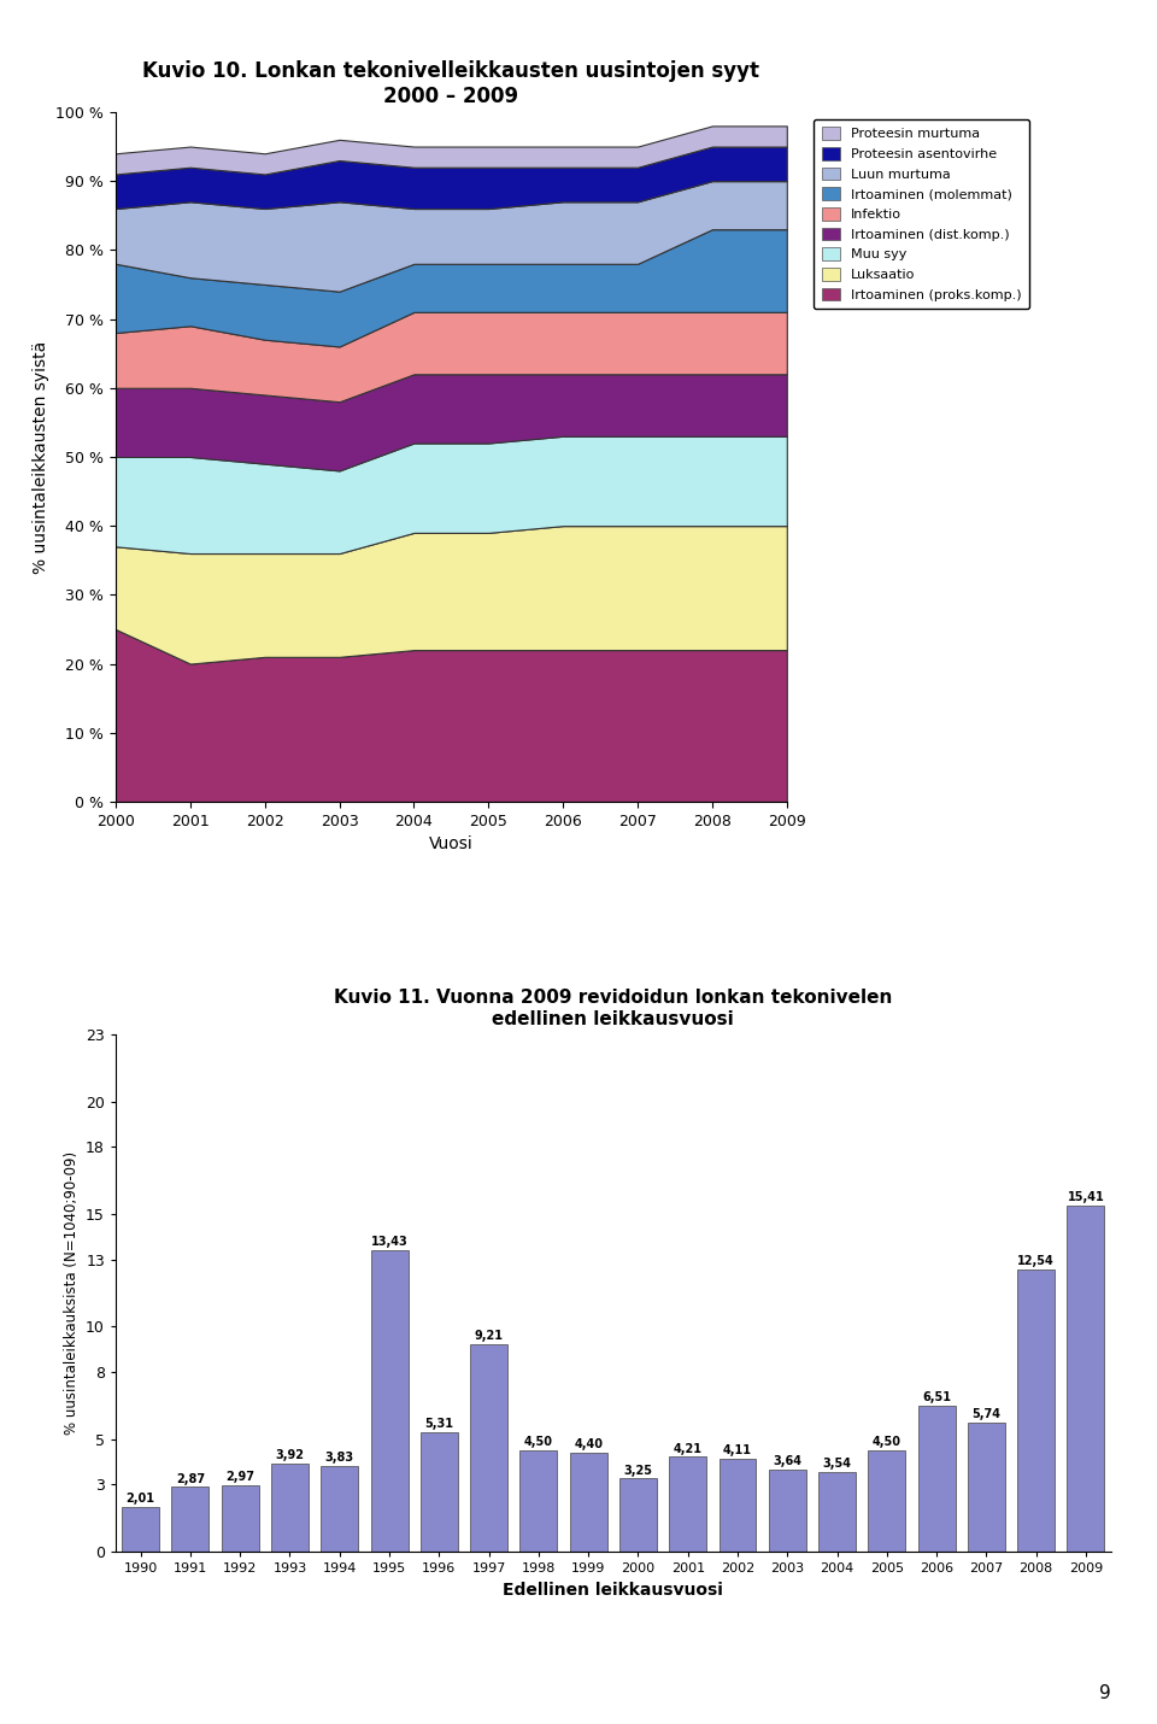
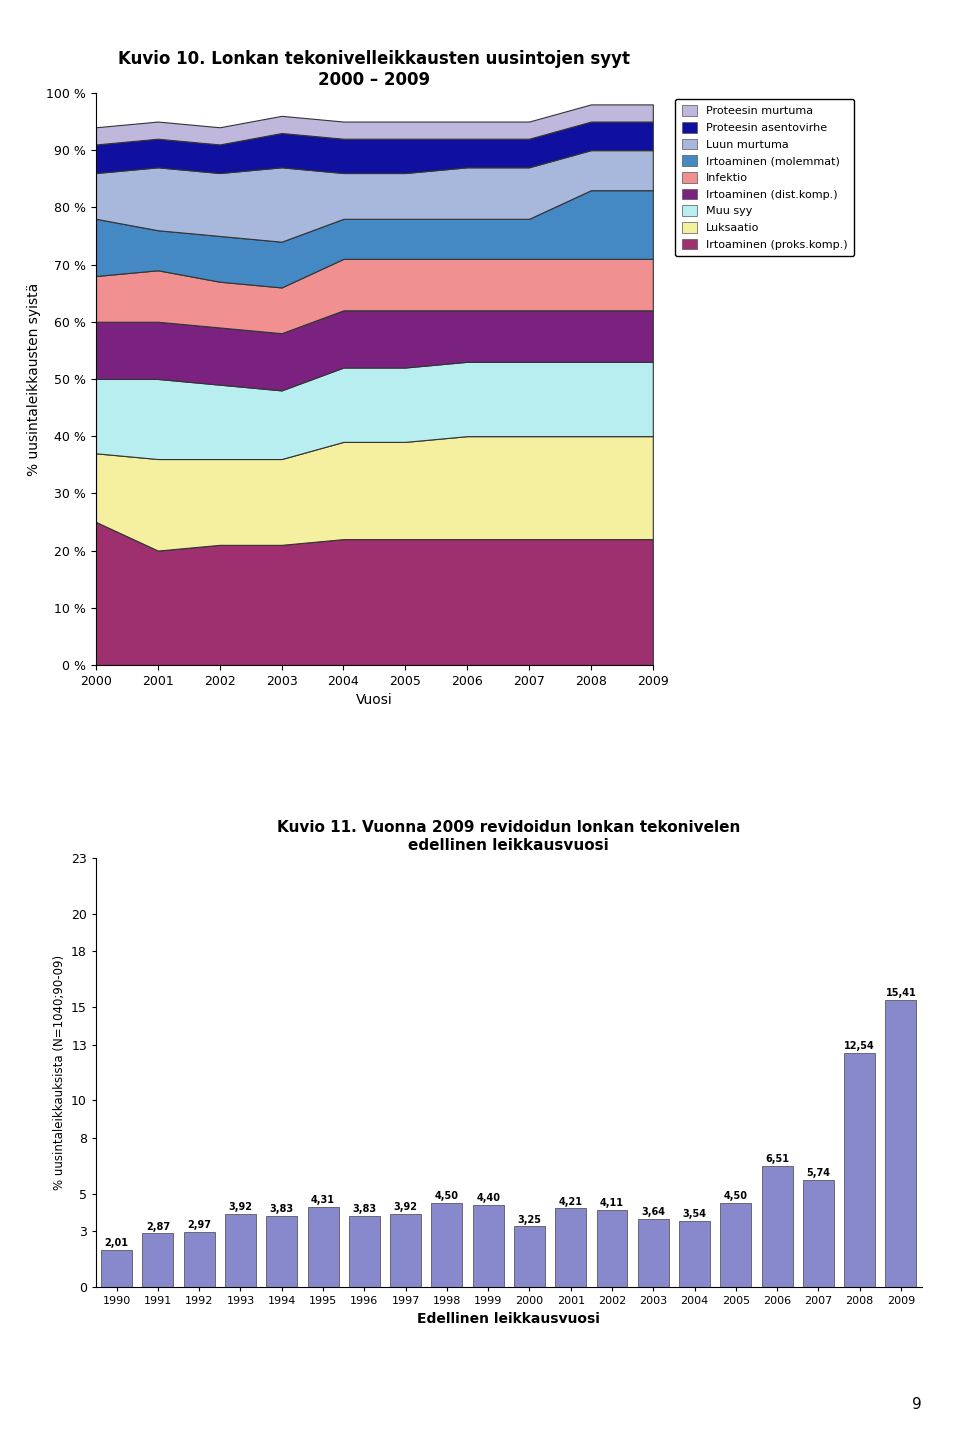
1995: 13,43 -> 4,31
1996: 5,31 -> 3,83
1997: 9,21 -> 3,92
